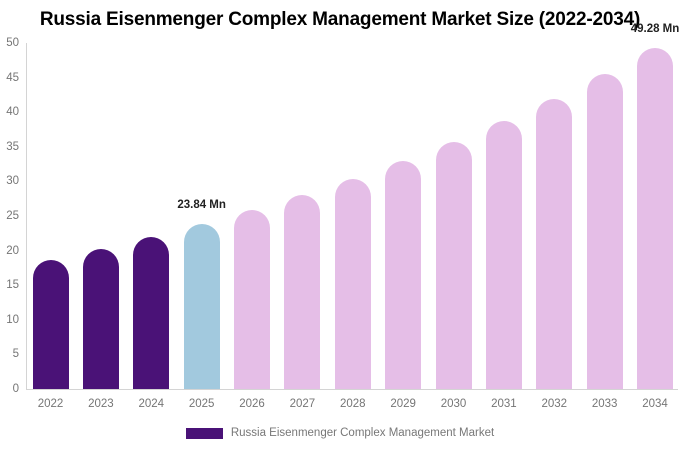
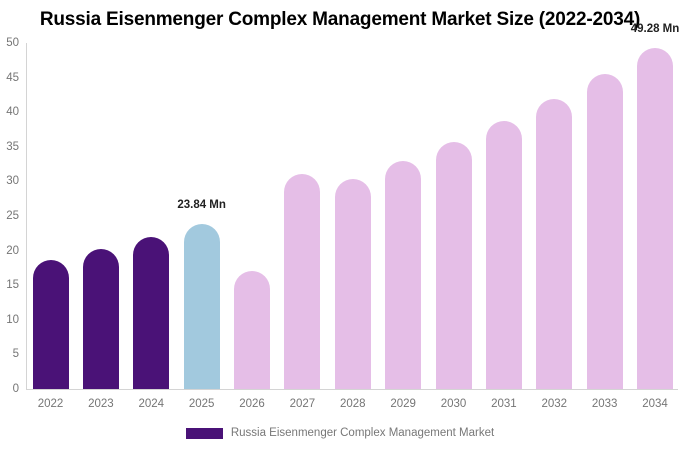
2026: 26 -> 17
2027: 28 -> 31
